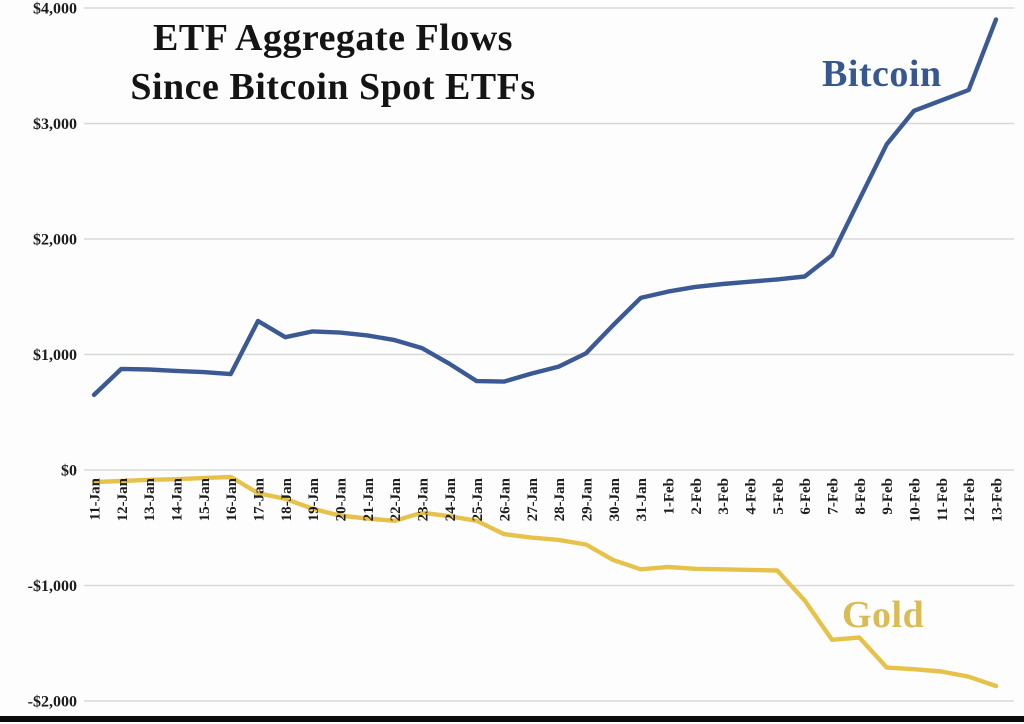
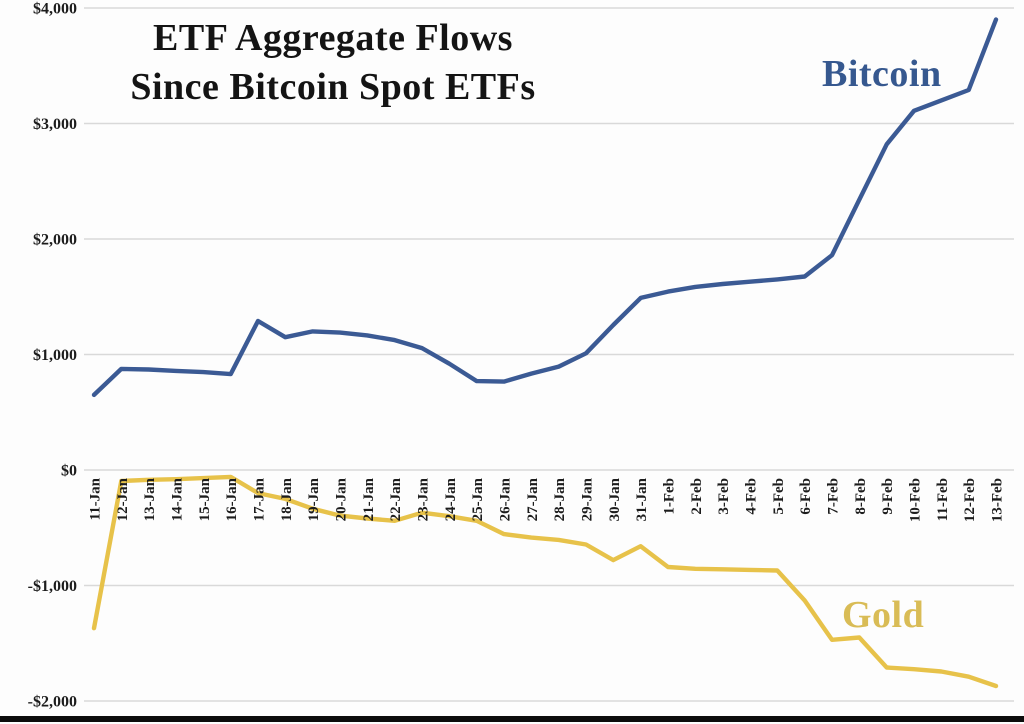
Gold/11-Jan: -$100 -> -$1370
Gold/31-Jan: -$860 -> -$660
